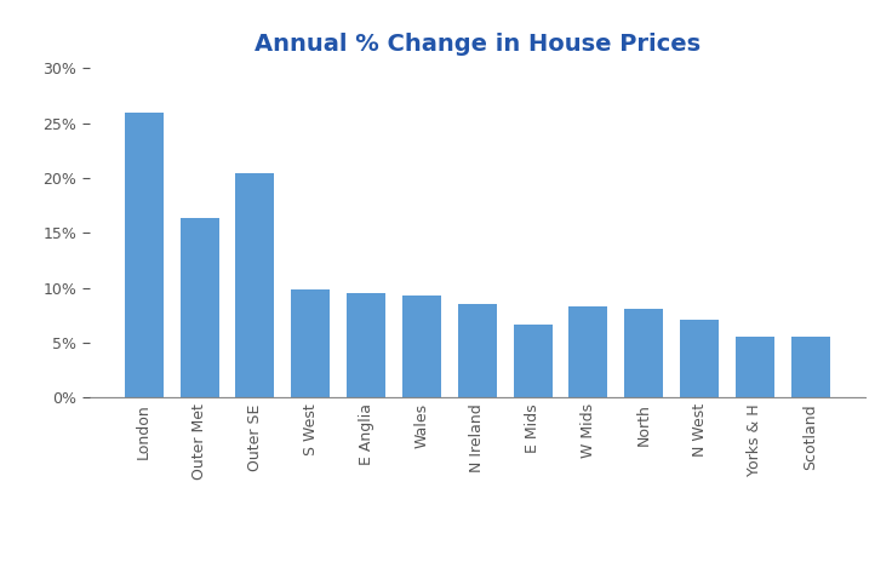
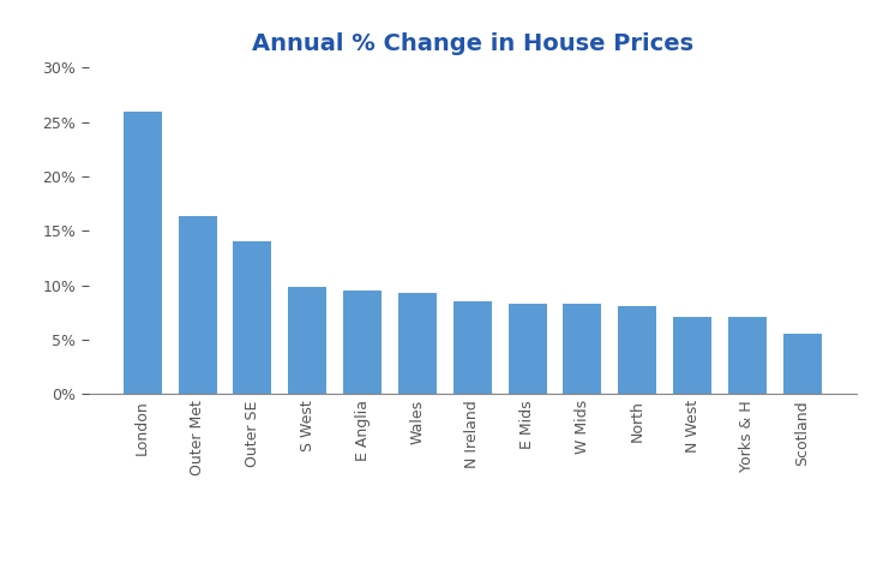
Outer SE: 20.4% -> 14.0%
E Mids: 6.6% -> 8.3%
Yorks & H: 5.6% -> 7.1%
